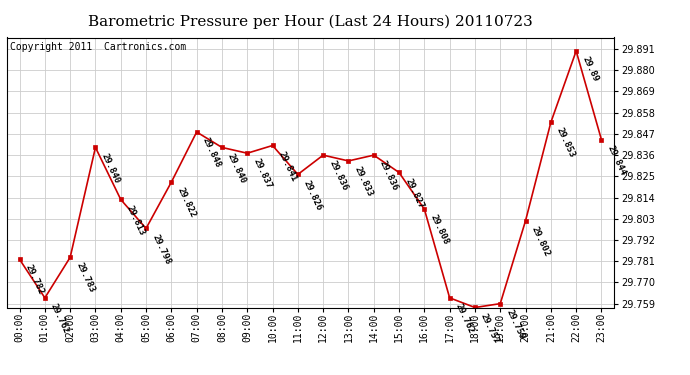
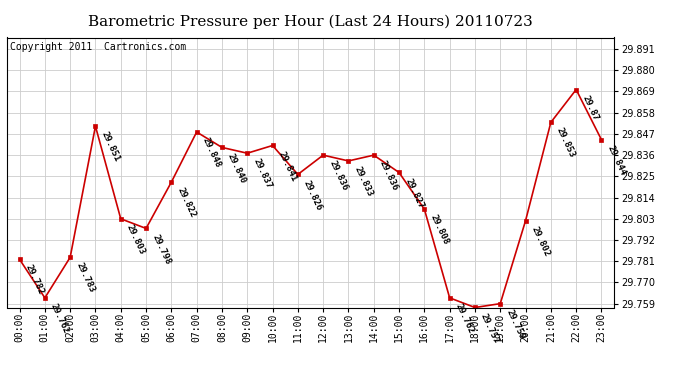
03:00: 29.840 -> 29.851
04:00: 29.813 -> 29.803
22:00: 29.89 -> 29.87
